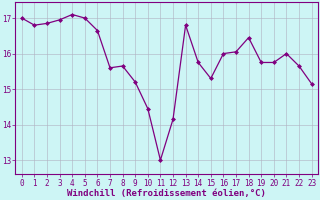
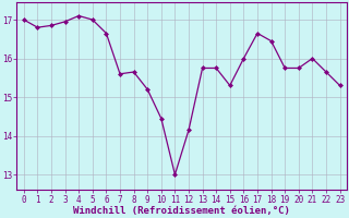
13: 16.80 -> 15.75
17: 16.05 -> 16.65
23: 15.15 -> 15.30
